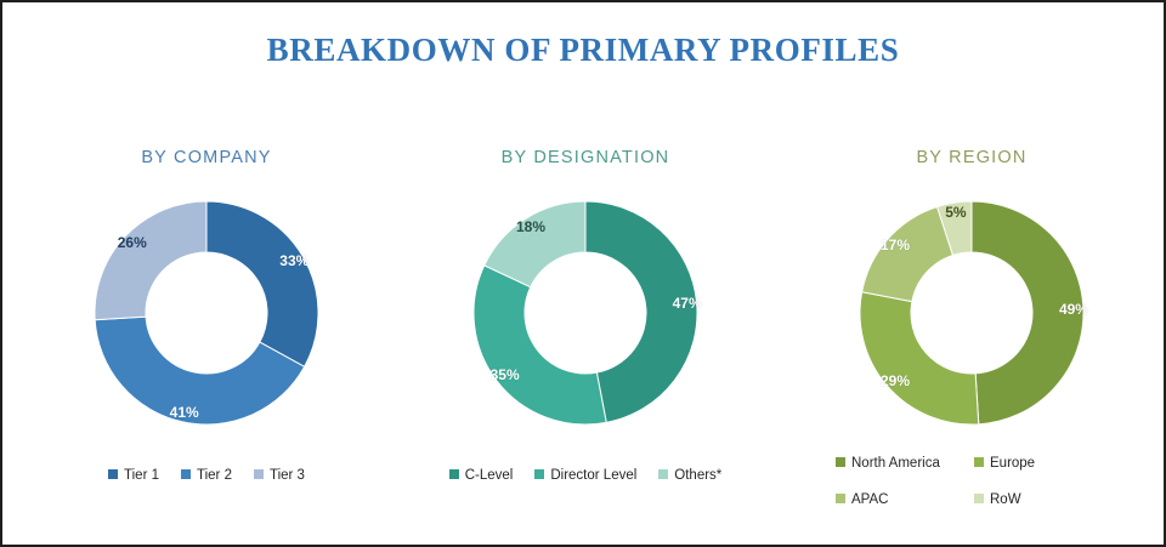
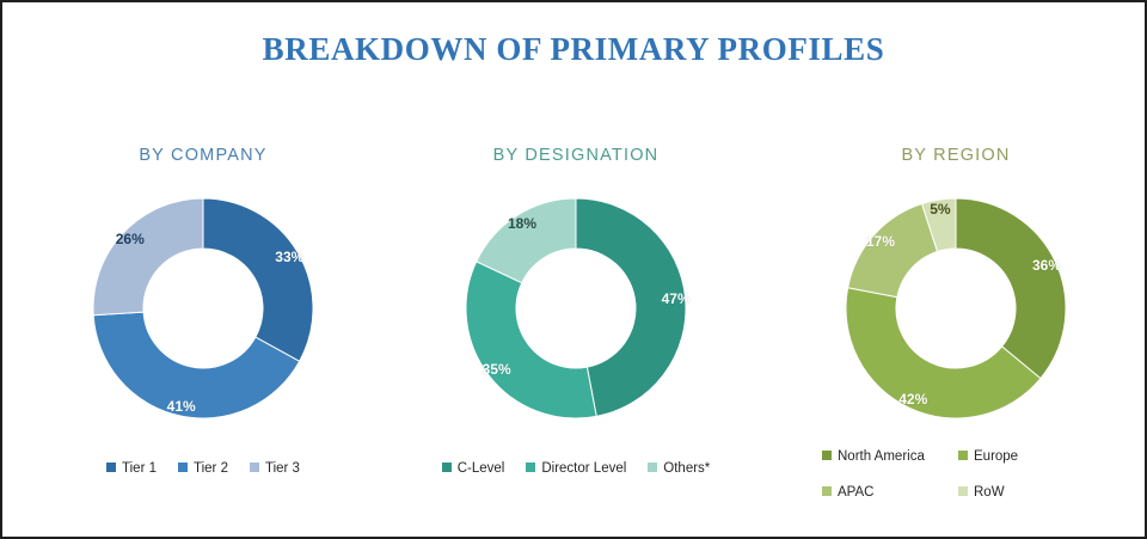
BY REGION/North America: 49% -> 36%
BY REGION/Europe: 29% -> 42%
